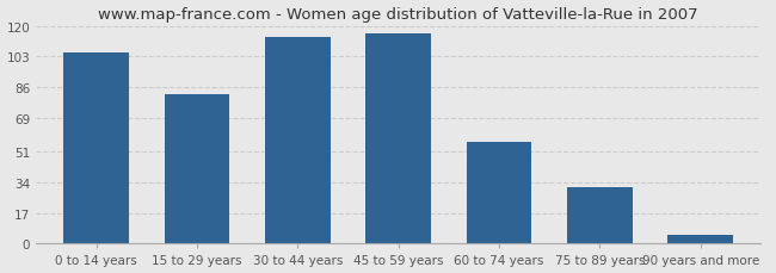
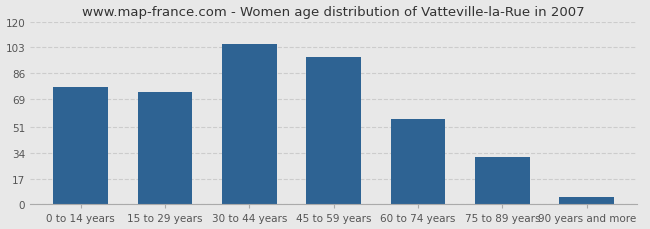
0 to 14 years: 105 -> 77
15 to 29 years: 82 -> 74
30 to 44 years: 114 -> 105
45 to 59 years: 116 -> 97
